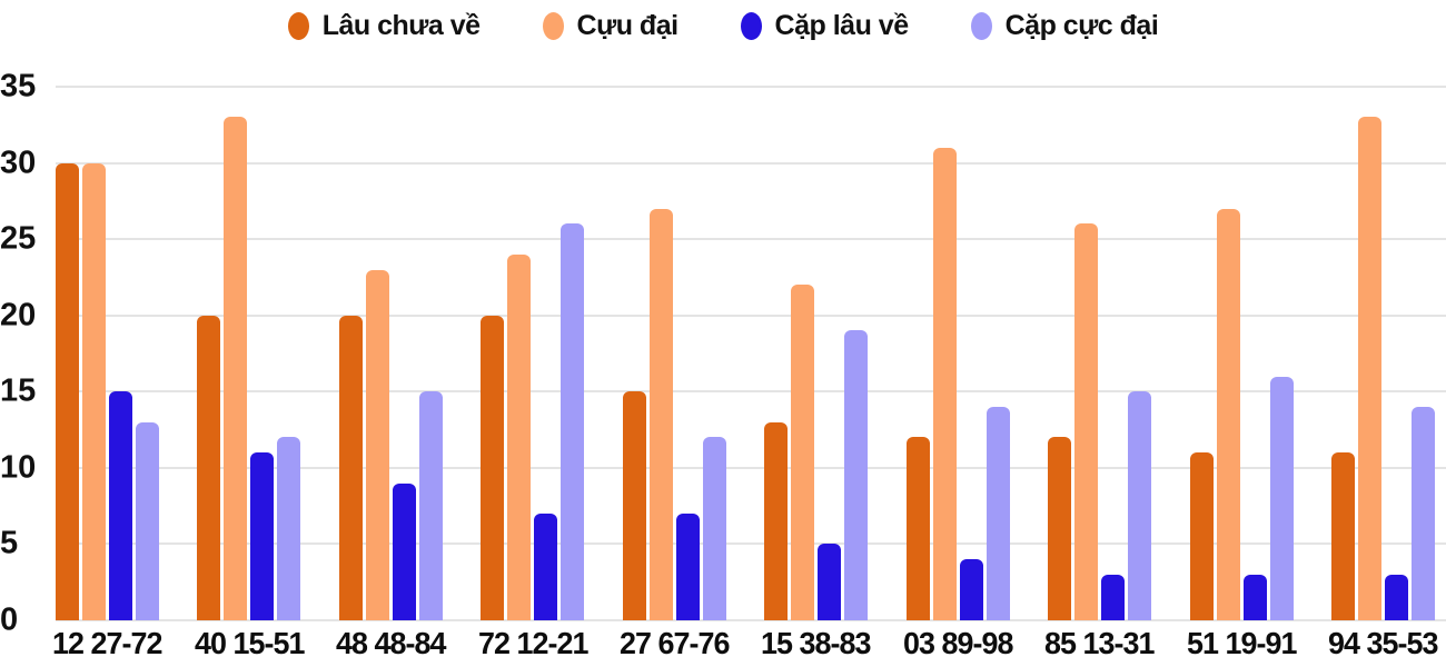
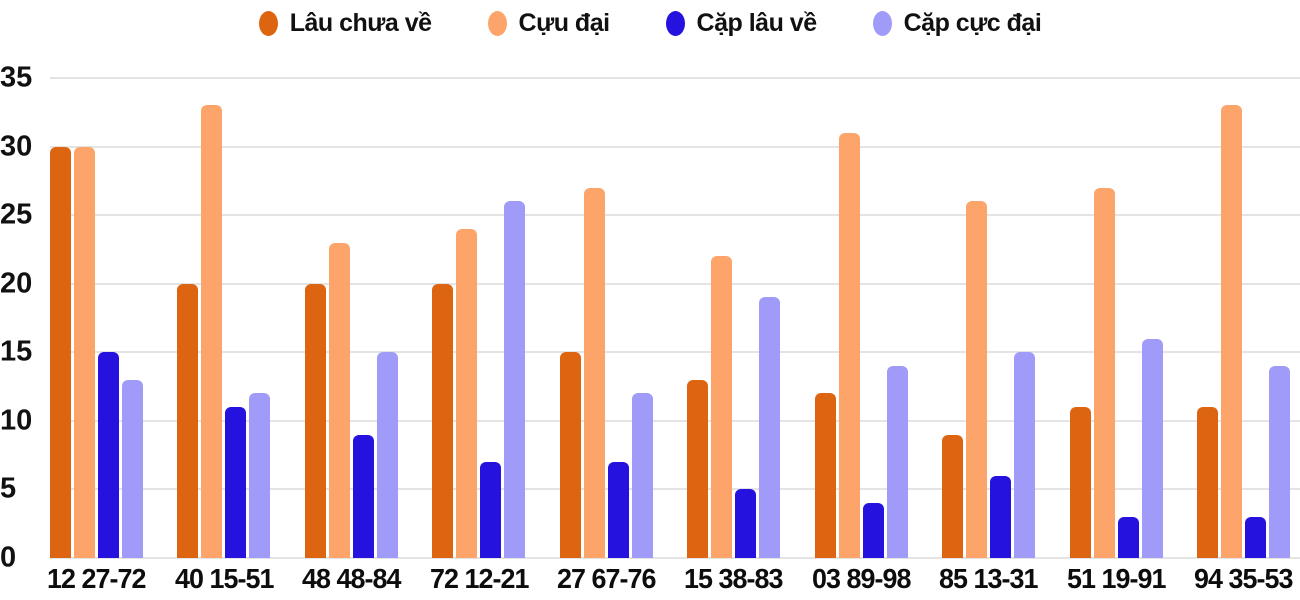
Lâu chưa về/85 13-31: 12 -> 9
Cặp lâu về/85 13-31: 3 -> 6
